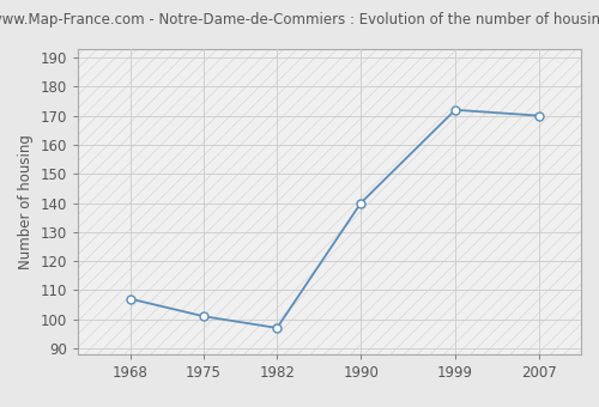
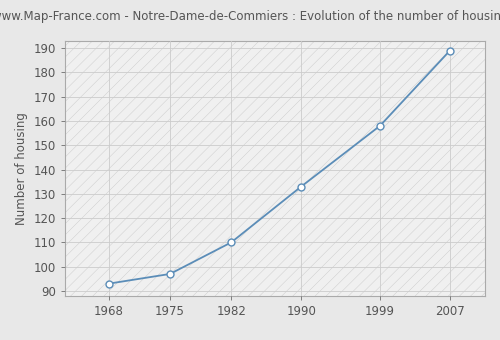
1968: 107 -> 93
1975: 101 -> 97
1982: 97 -> 110
1990: 140 -> 133
1999: 172 -> 158
2007: 170 -> 189
